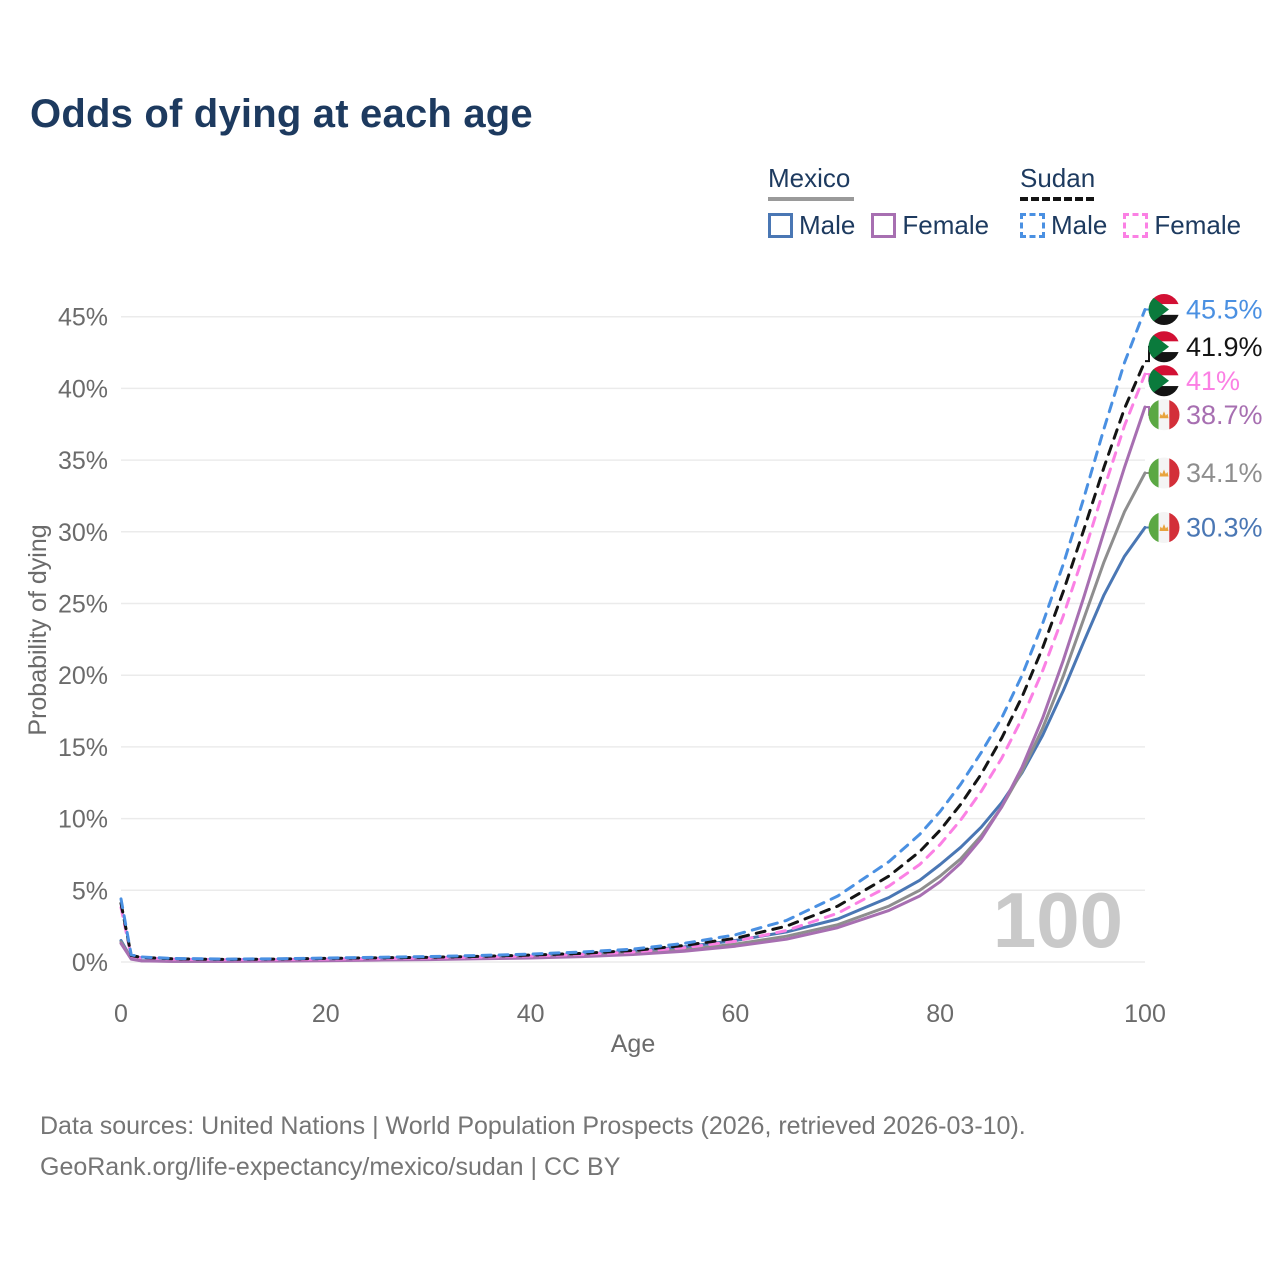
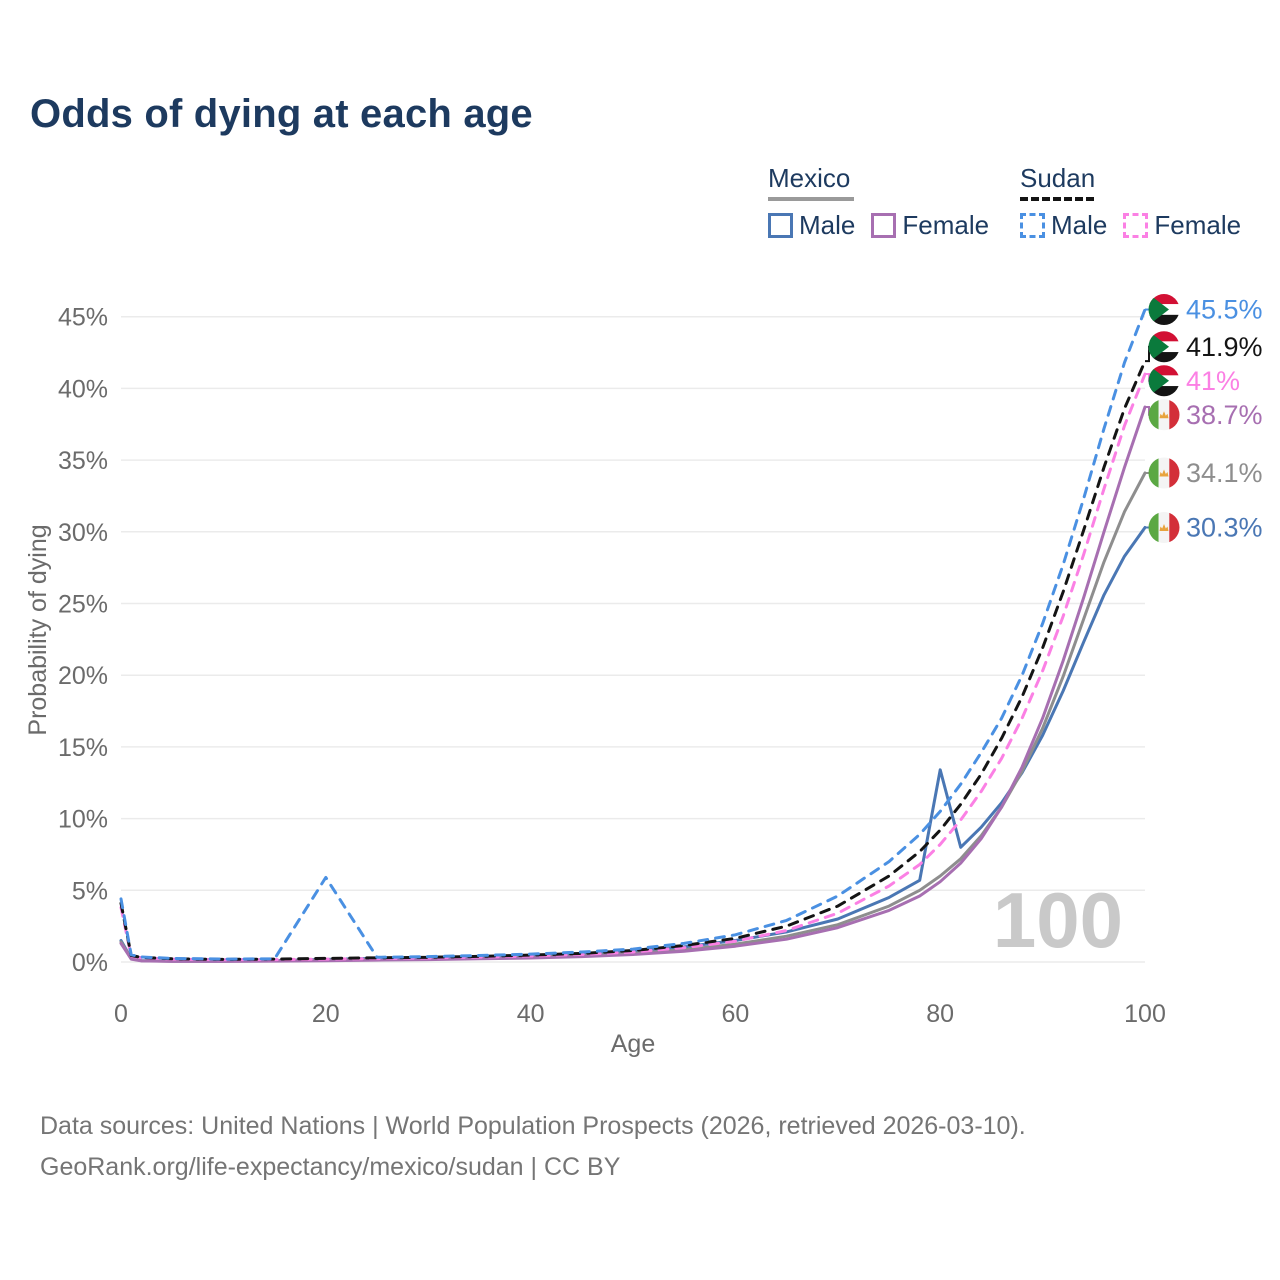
Sudan Male/20: 0.3% -> 5.9%
Mexico Male/80: 6.8% -> 13.4%
